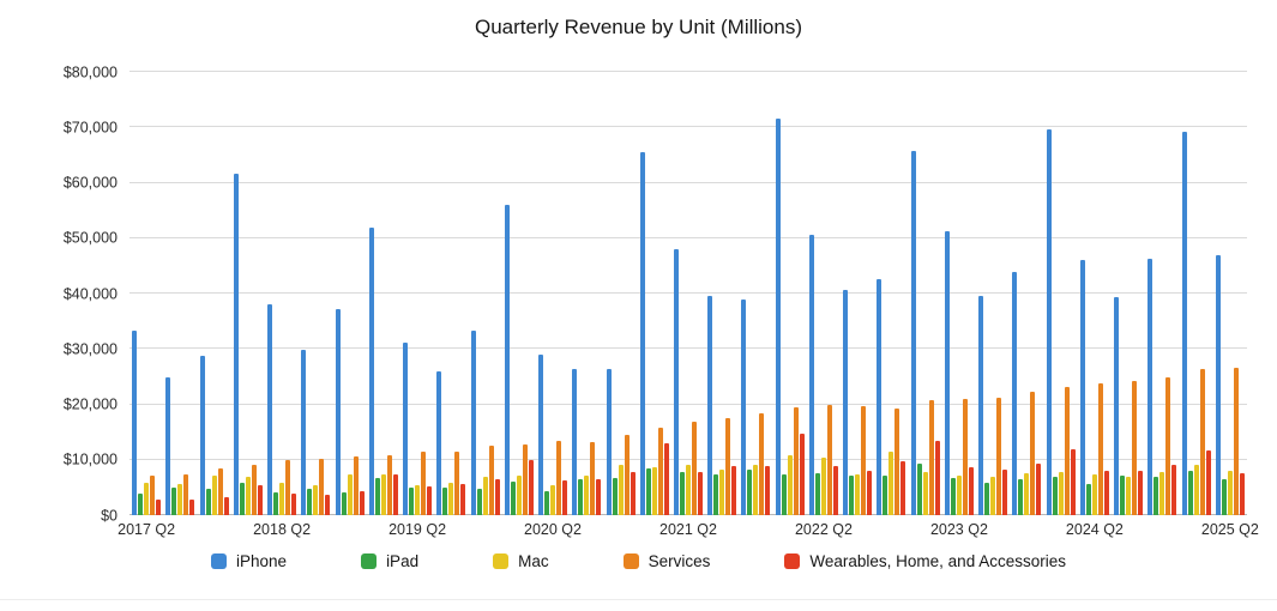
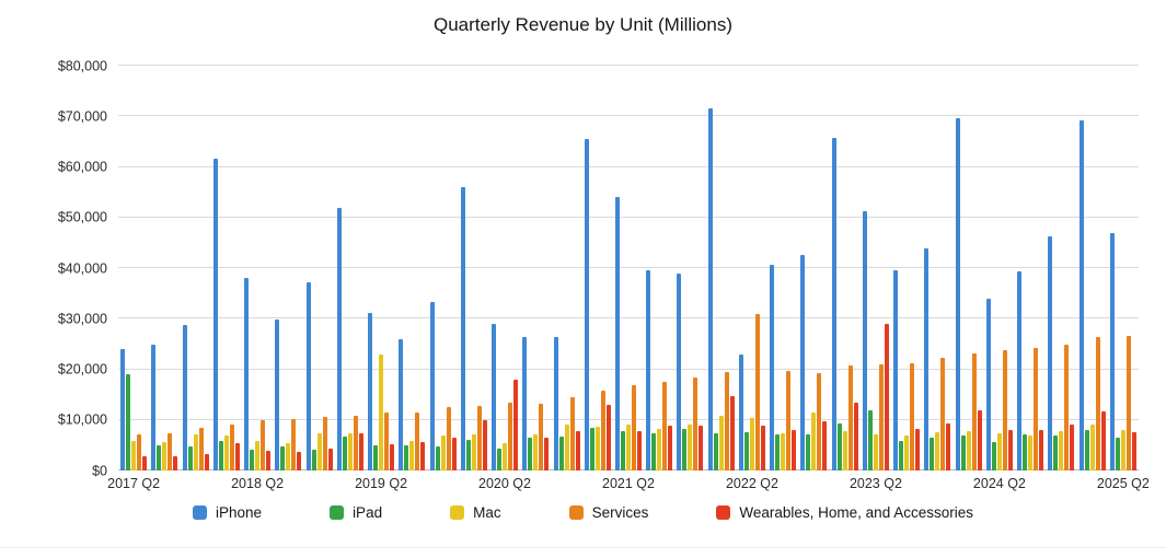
iPhone/2017 Q2: $33000 -> $24000
iPad/2017 Q2: $4000 -> $19000
Mac/2019 Q2: $6000 -> $23000
Wearables, Home, and Accessories/2020 Q2: $6000 -> $18000
iPhone/2021 Q2: $48000 -> $54000
iPhone/2022 Q2: $51000 -> $23000
Services/2022 Q2: $20000 -> $31000
iPad/2023 Q2: $7000 -> $12000
Wearables, Home, and Accessories/2023 Q2: $9000 -> $29000
iPhone/2024 Q2: $46000 -> $34000
